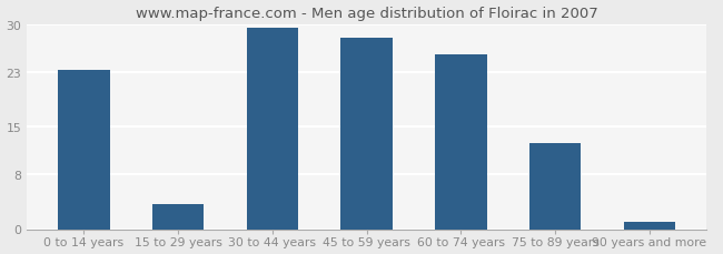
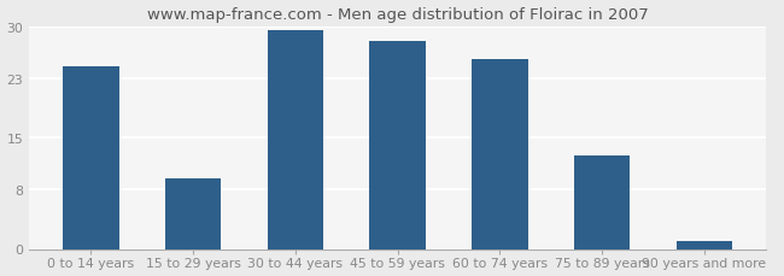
0 to 14 years: 23.2 -> 24.5
15 to 29 years: 3.6 -> 9.5
